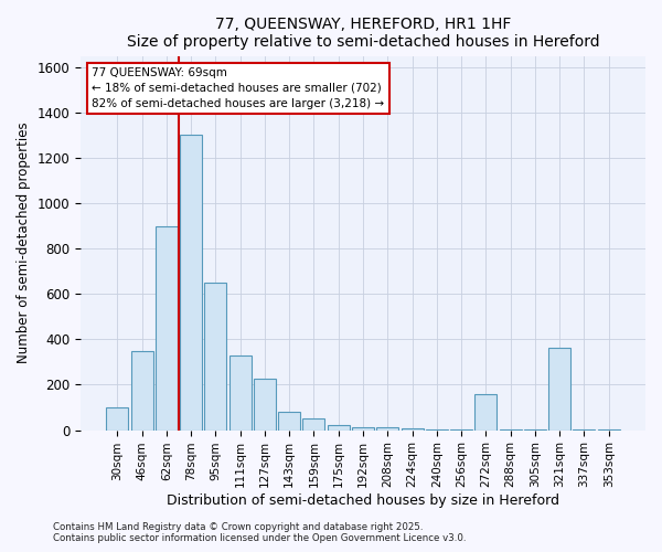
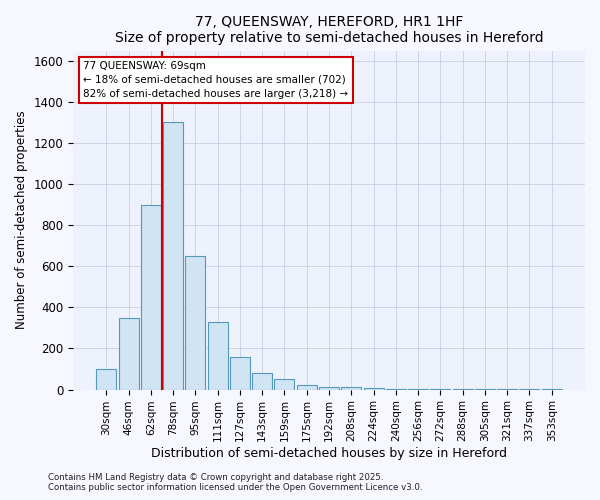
127sqm: 225 -> 160
272sqm: 160 -> 5
321sqm: 365 -> 5
